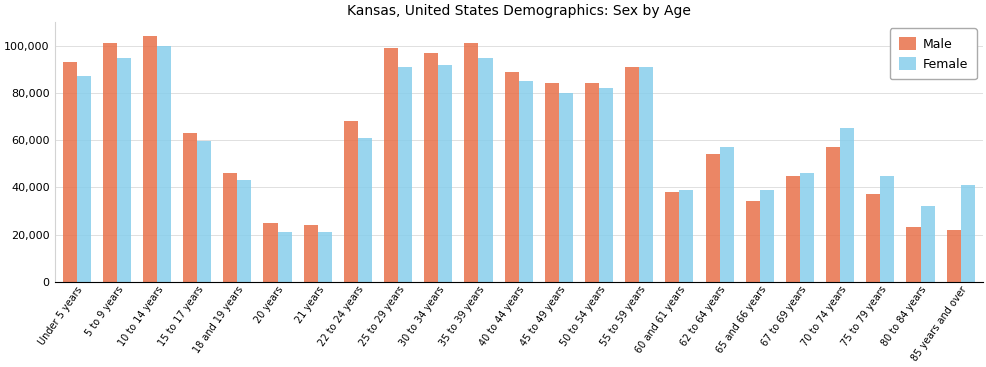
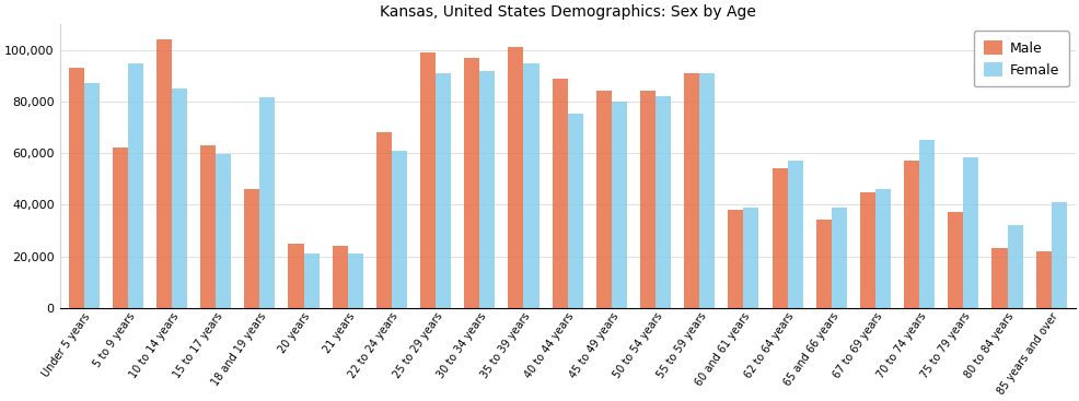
Male/5 to 9 years: 101,000 -> 62,000
Female/10 to 14 years: 100,000 -> 85,000
Female/18 and 19 years: 43,000 -> 81,500
Female/40 to 44 years: 85,000 -> 75,500
Female/75 to 79 years: 45,000 -> 58,500
